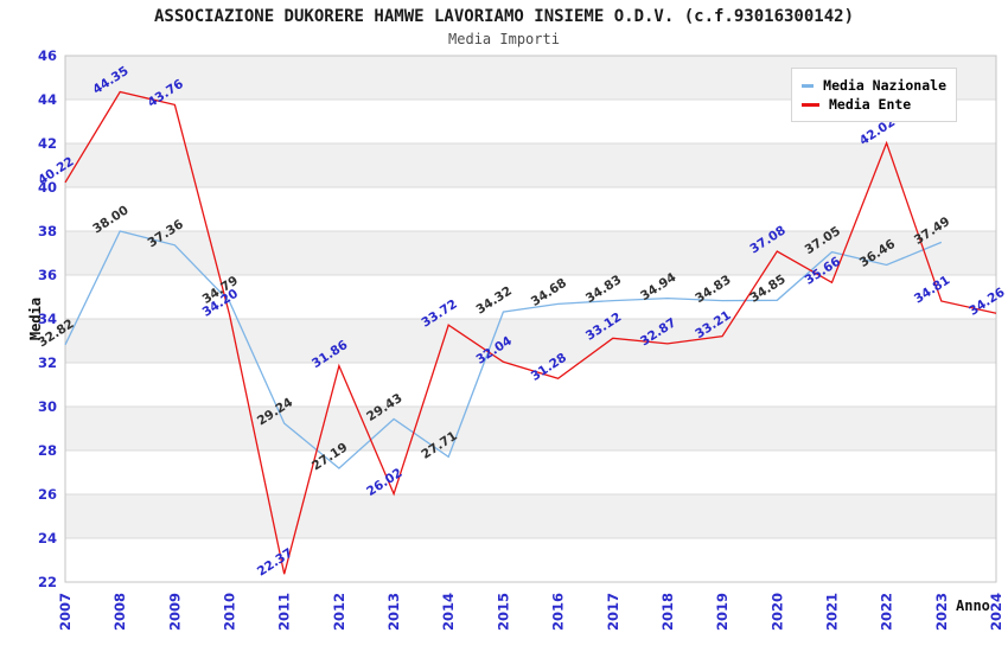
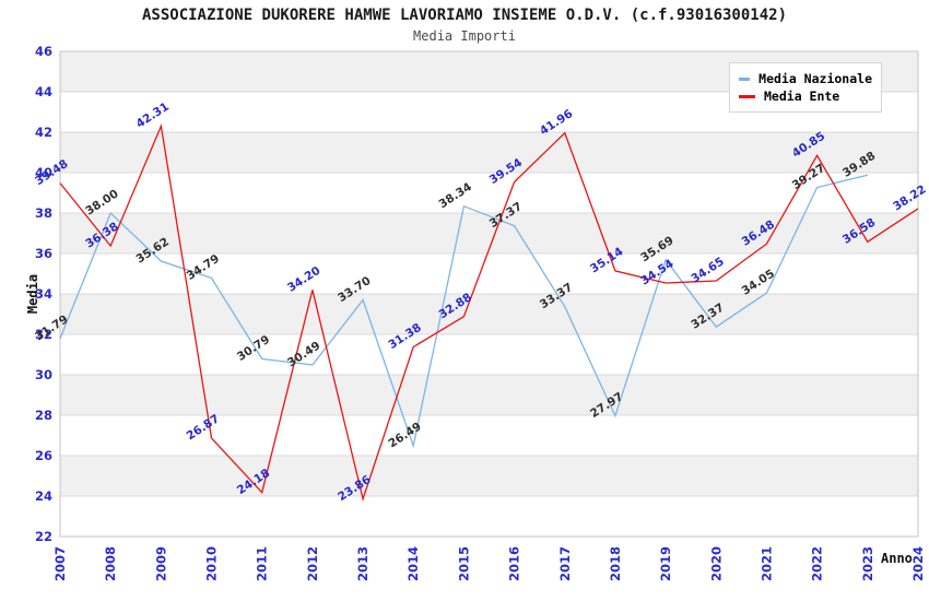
Media Nazionale/2007: 32.82 -> 31.79
Media Ente/2007: 40.22 -> 39.48
Media Ente/2008: 44.35 -> 36.38
Media Nazionale/2009: 37.36 -> 35.62
Media Ente/2009: 43.76 -> 42.31
Media Ente/2010: 34.20 -> 26.87
Media Nazionale/2011: 29.24 -> 30.79
Media Ente/2011: 22.37 -> 24.18
Media Nazionale/2012: 27.19 -> 30.49
Media Ente/2012: 31.86 -> 34.20
Media Nazionale/2013: 29.43 -> 33.70
Media Ente/2013: 26.02 -> 23.86
Media Nazionale/2014: 27.71 -> 26.49
Media Ente/2014: 33.72 -> 31.38
Media Nazionale/2015: 34.32 -> 38.34
Media Ente/2015: 32.04 -> 32.88
Media Nazionale/2016: 34.68 -> 37.37
Media Ente/2016: 31.28 -> 39.54
Media Nazionale/2017: 34.83 -> 33.37
Media Ente/2017: 33.12 -> 41.96
Media Nazionale/2018: 34.94 -> 27.97
Media Ente/2018: 32.87 -> 35.14
Media Nazionale/2019: 34.83 -> 35.69
Media Ente/2019: 33.21 -> 34.54
Media Nazionale/2020: 34.85 -> 32.37
Media Ente/2020: 37.08 -> 34.65
Media Nazionale/2021: 37.05 -> 34.05
Media Ente/2021: 35.66 -> 36.48
Media Nazionale/2022: 36.46 -> 39.27
Media Ente/2022: 42.02 -> 40.85
Media Nazionale/2023: 37.49 -> 39.88
Media Ente/2023: 34.81 -> 36.58
Media Ente/2024: 34.26 -> 38.22
